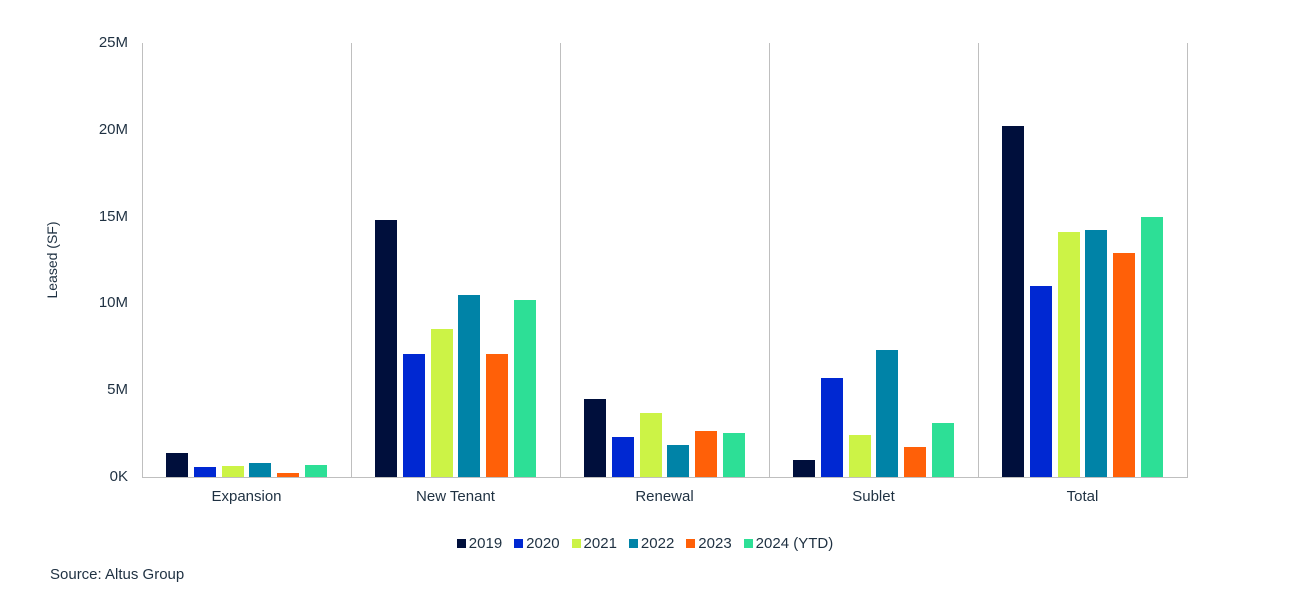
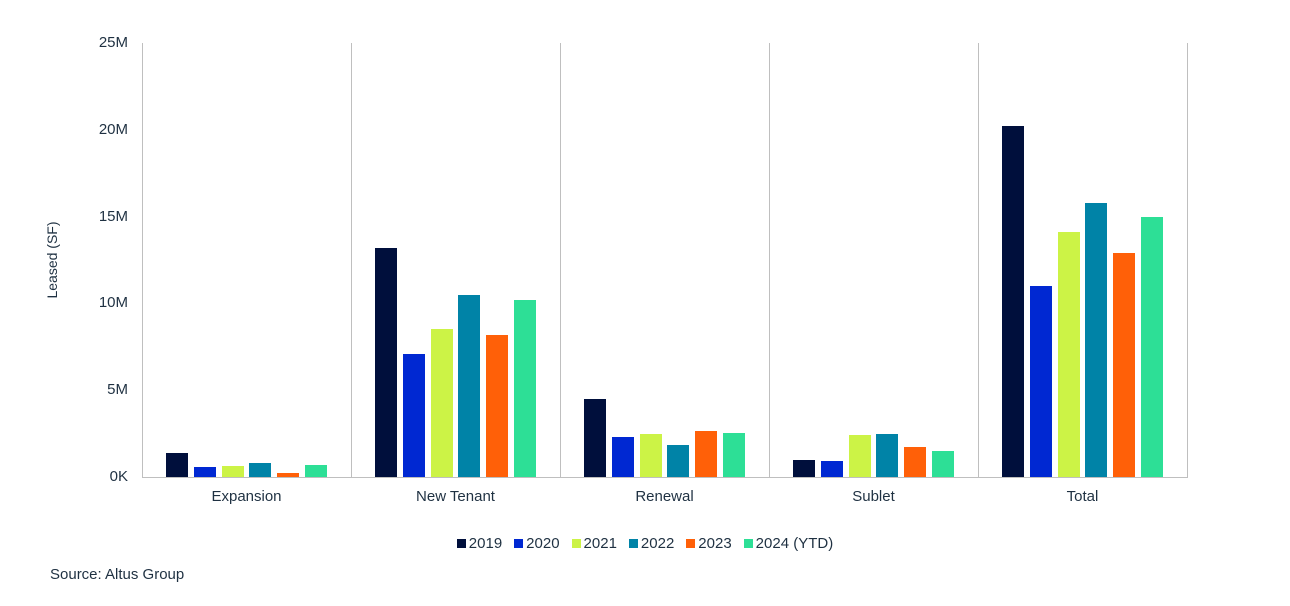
2019/New Tenant: 14.8M -> 13.2M
2023/New Tenant: 7.1M -> 8.2M
2021/Renewal: 3.7M -> 2.5M
2020/Sublet: 5.7M -> 0.9M
2022/Sublet: 7.3M -> 2.5M
2024 (YTD)/Sublet: 3.1M -> 1.5M
2022/Total: 14.2M -> 15.8M
